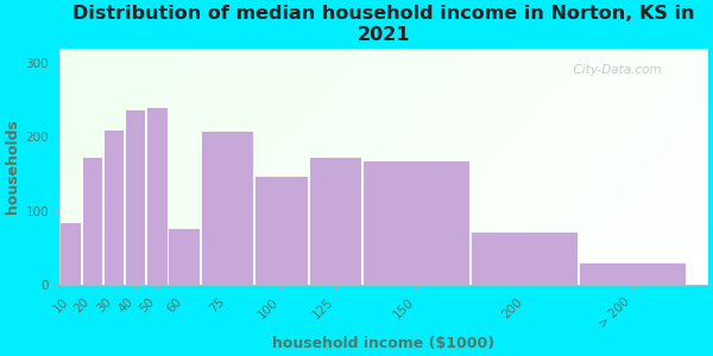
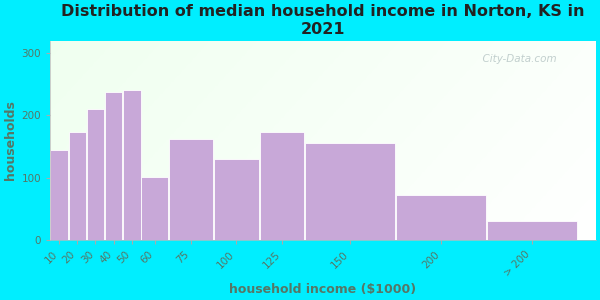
10: 85 -> 144
60: 78 -> 102
75: 208 -> 162
100: 148 -> 130
150: 168 -> 156
